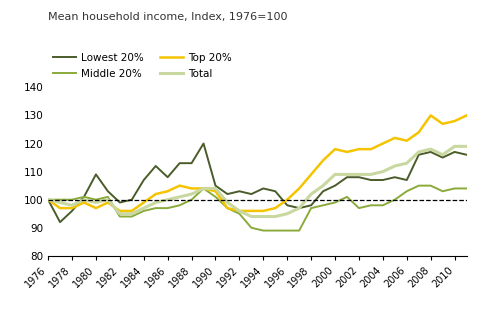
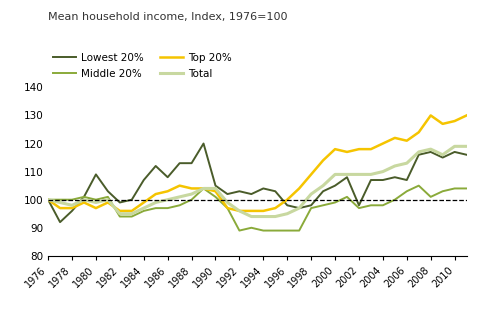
Middle 20%/1992: 95 -> 89
Lowest 20%/2002: 108 -> 98
Middle 20%/2008: 105 -> 101
